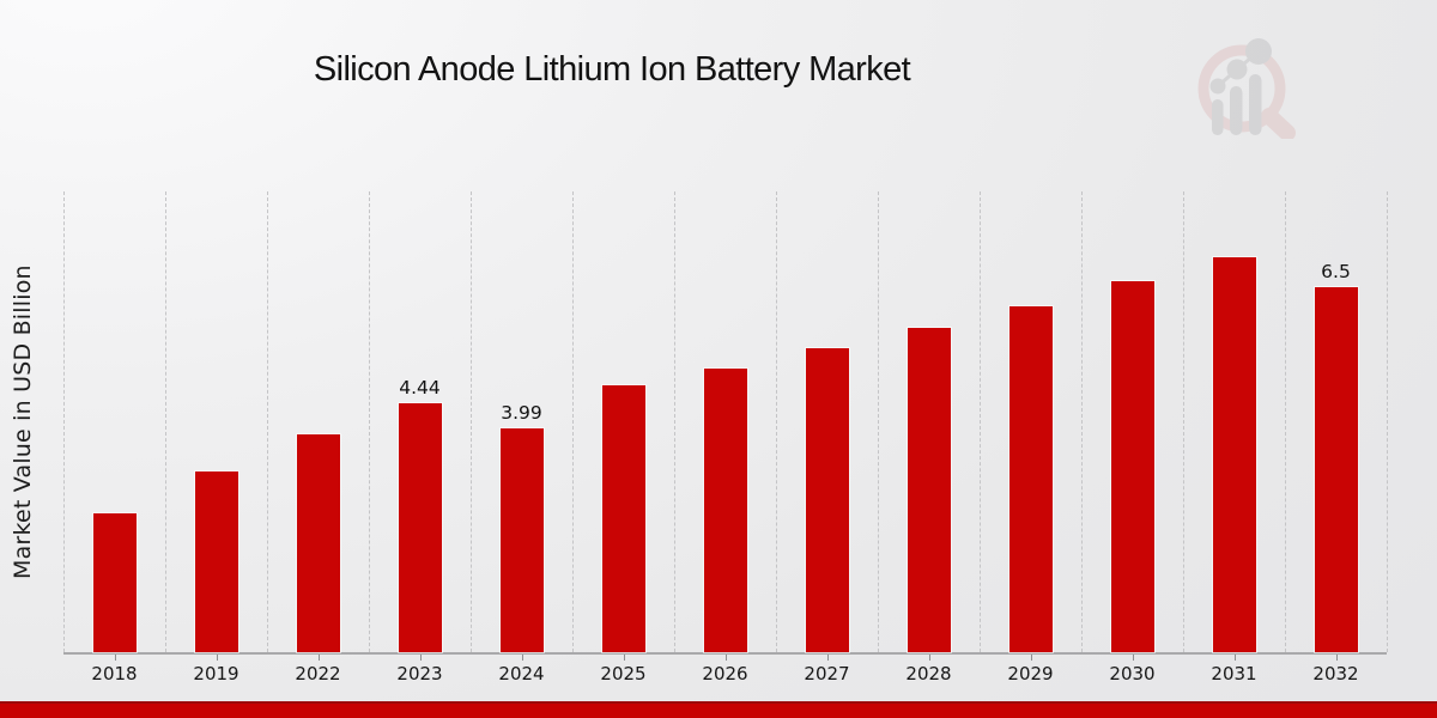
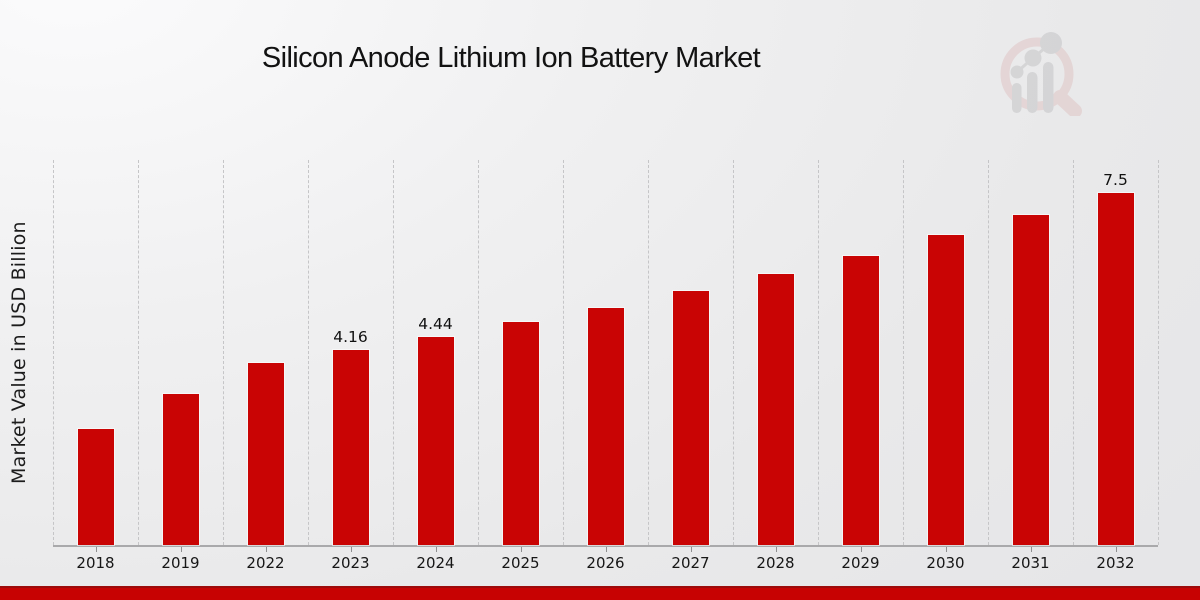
2023: 4.44 -> 4.16
2024: 3.99 -> 4.44
2032: 6.5 -> 7.5
